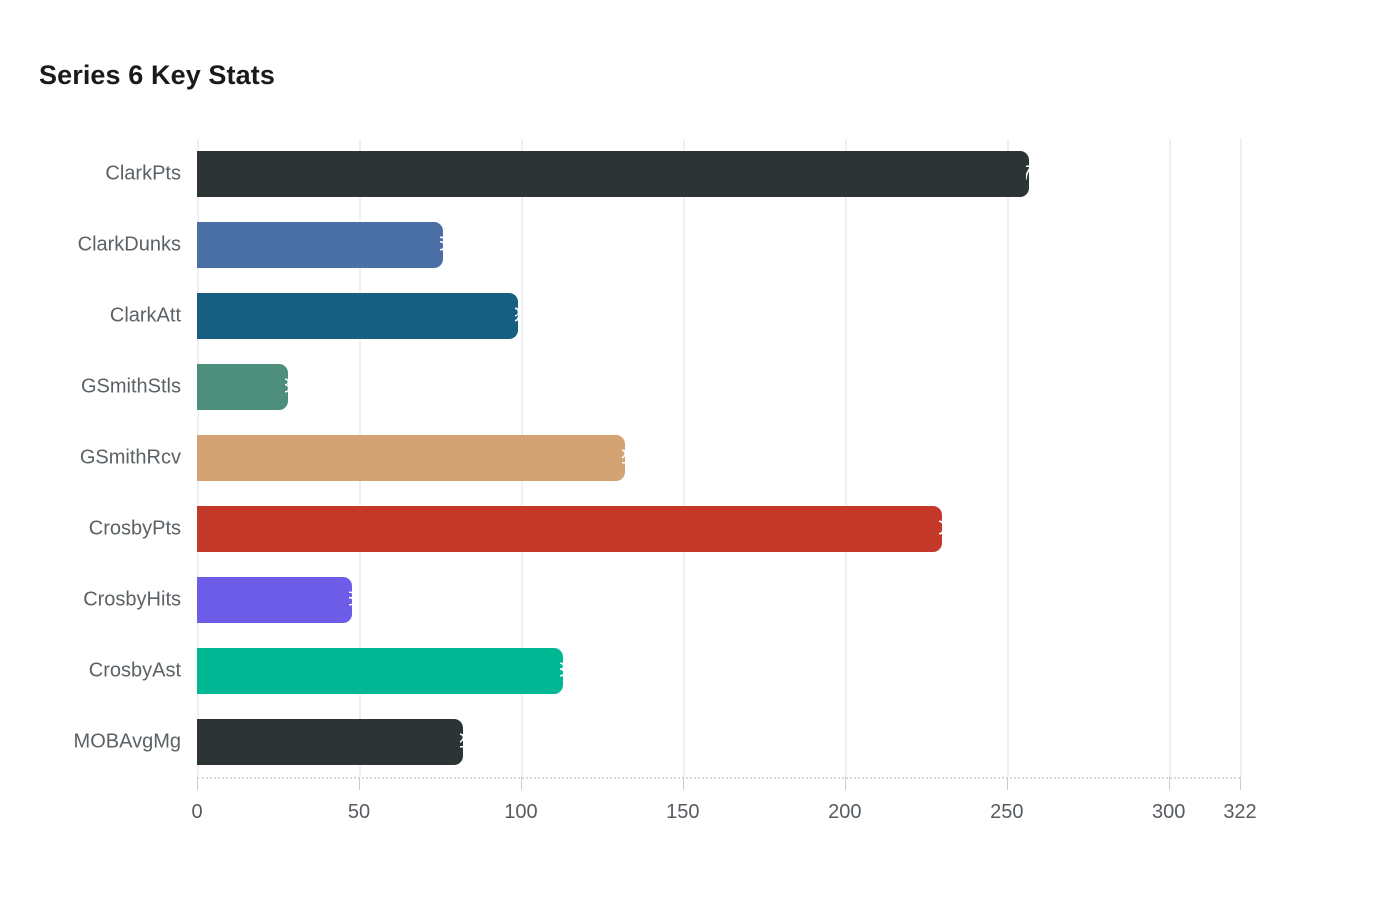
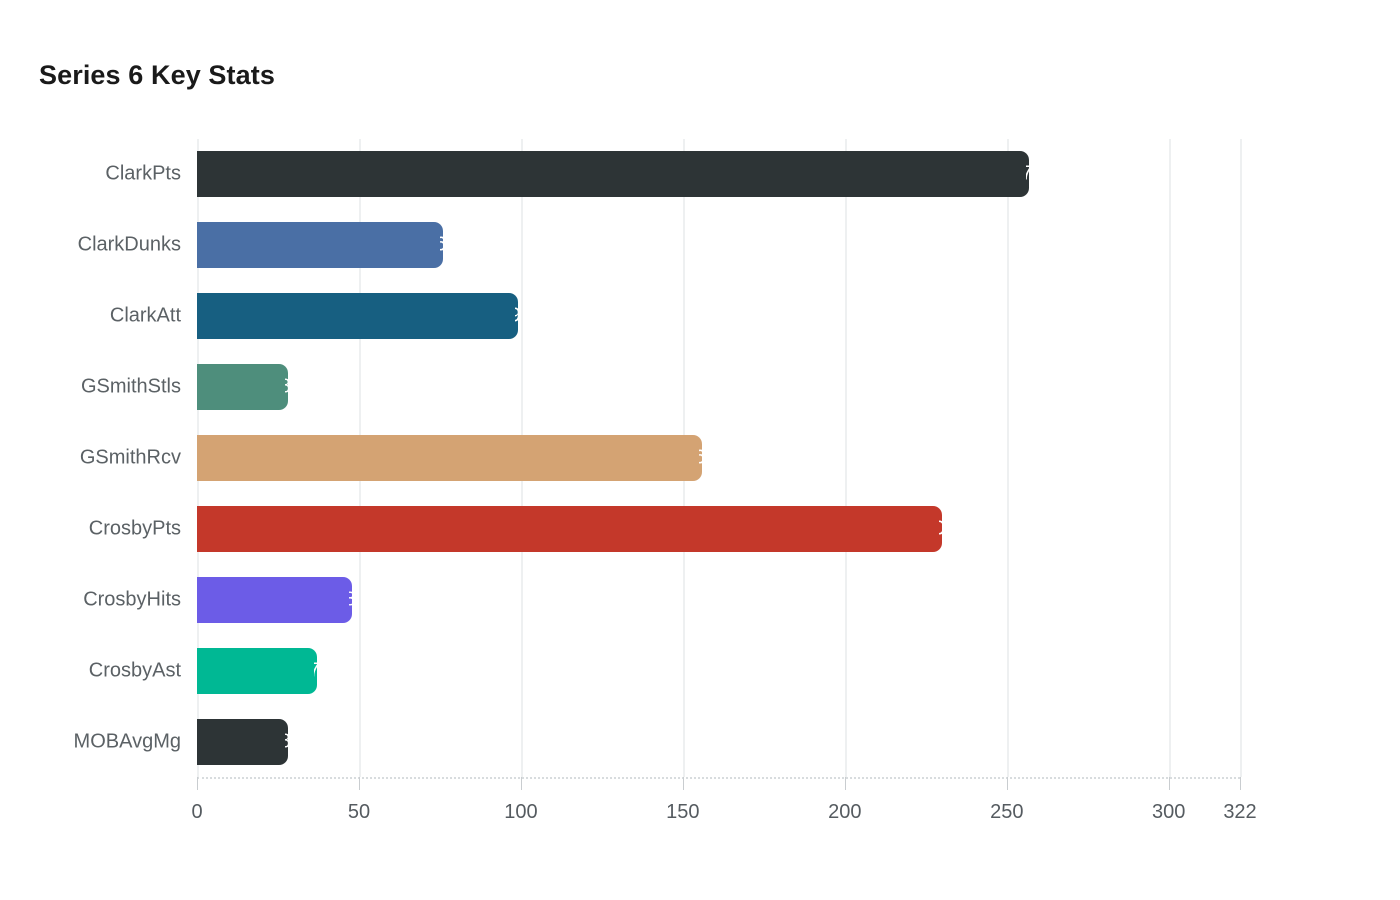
GSmithRcv: 132 -> 156
CrosbyAst: 113 -> 37
MOBAvgMg: 82 -> 28
